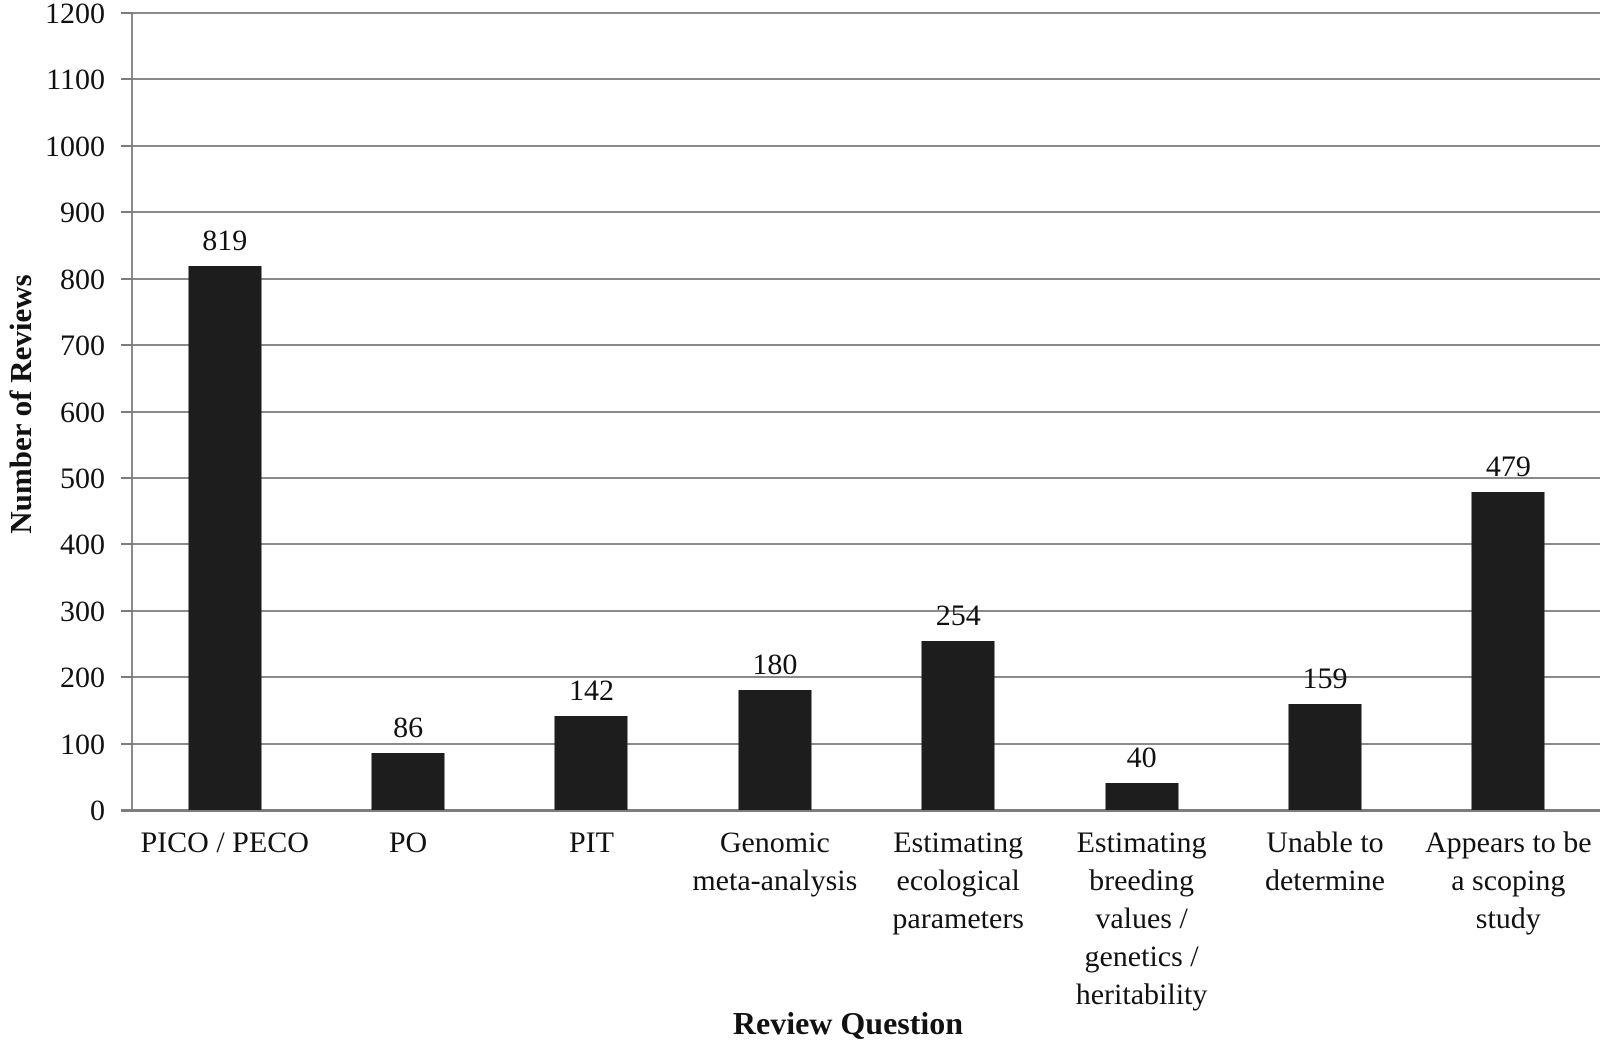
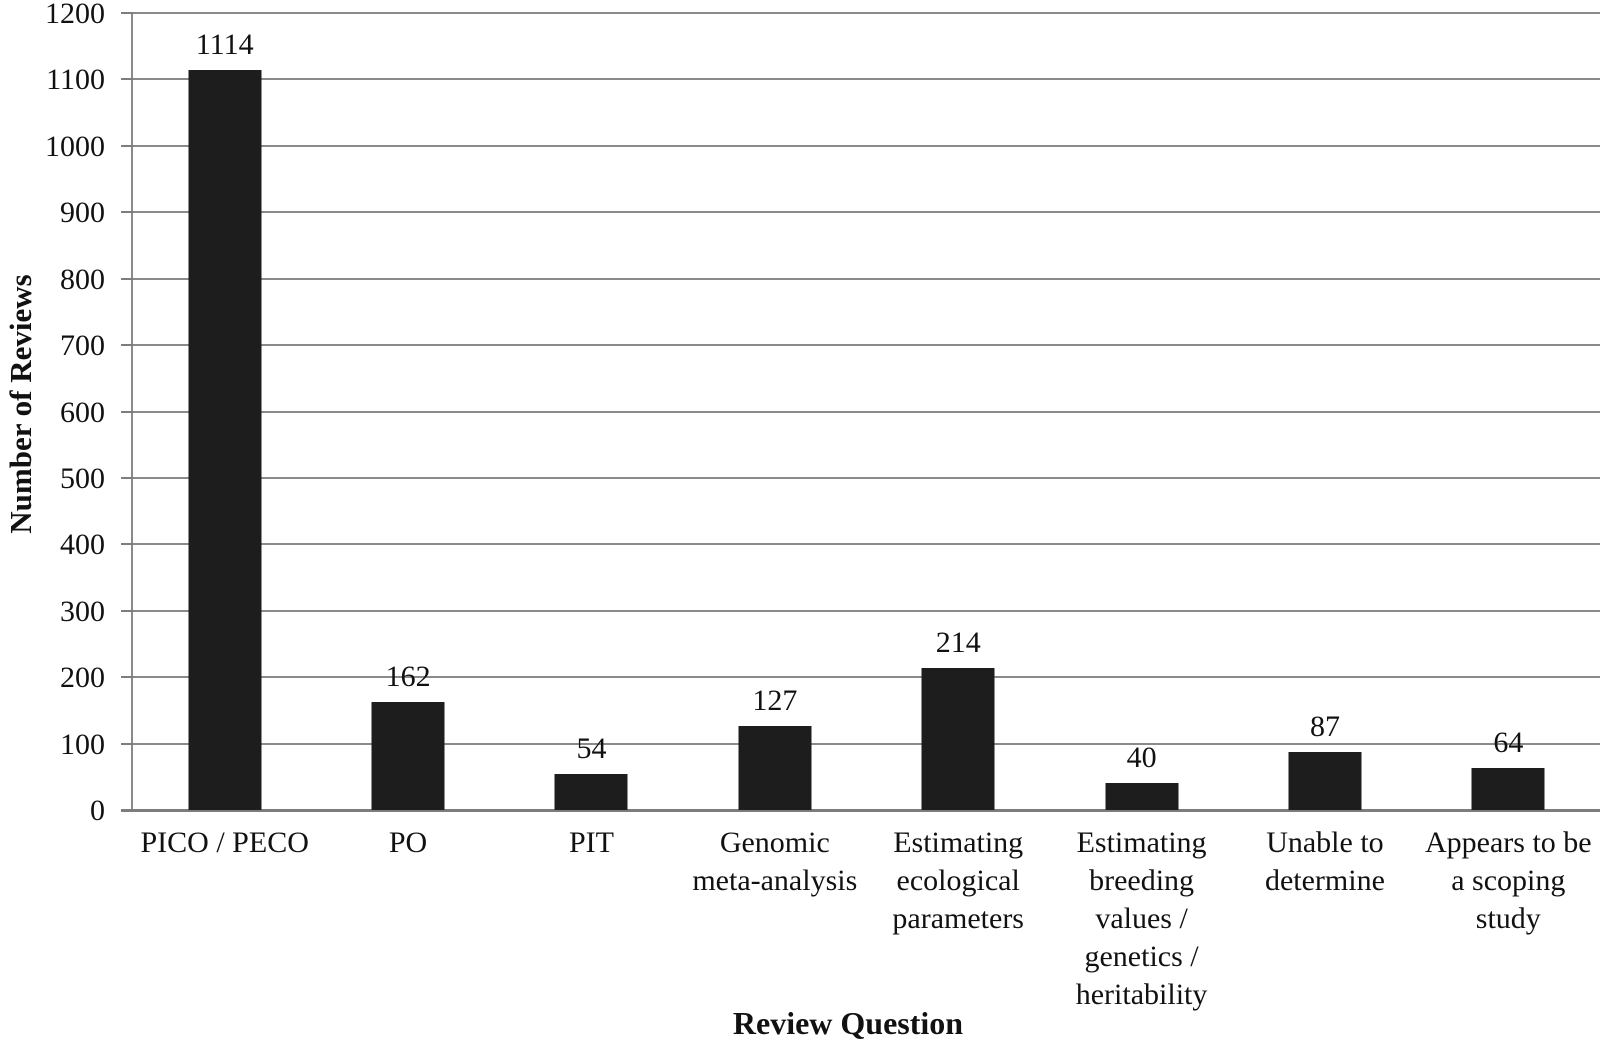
PICO / PECO: 819 -> 1114
PO: 86 -> 162
PIT: 142 -> 54
Genomic meta-analysis: 180 -> 127
Estimating ecological parameters: 254 -> 214
Unable to determine: 159 -> 87
Appears to be a scoping study: 479 -> 64
